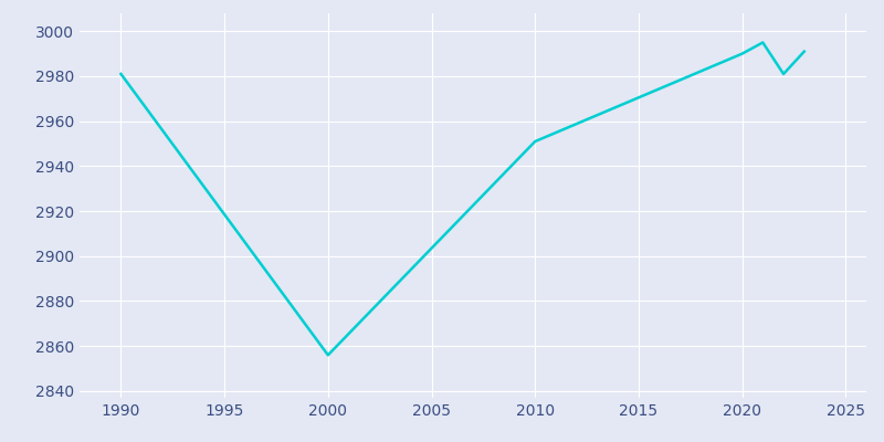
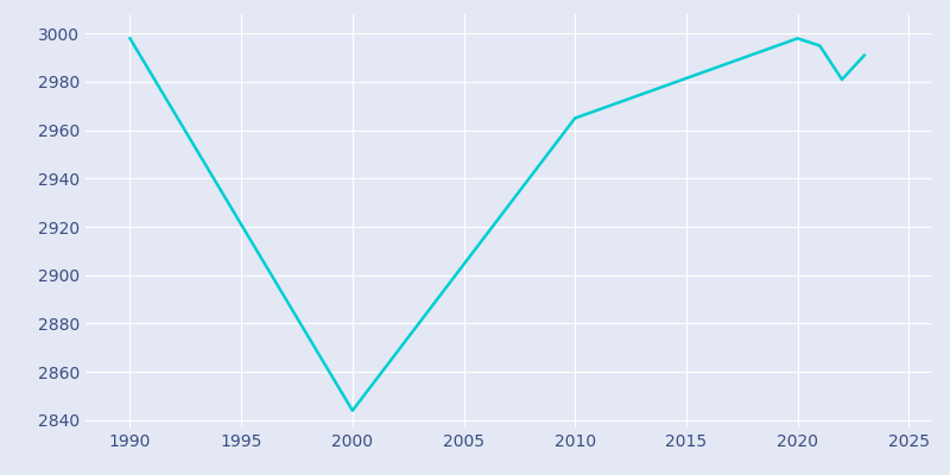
1990: 2981 -> 2998
2000: 2856 -> 2844
2010: 2951 -> 2965
2020: 2990 -> 2998
